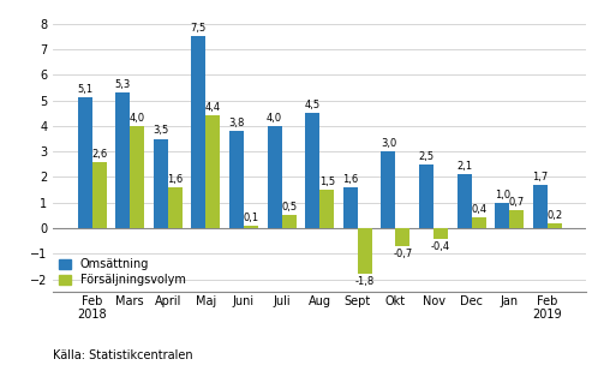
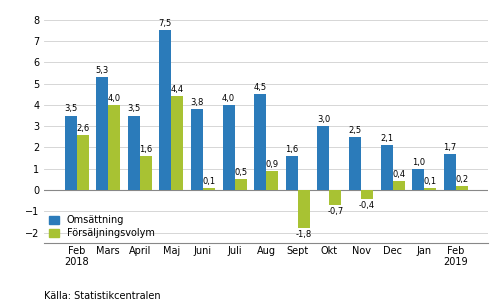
Omsättning/Feb 2018: 5,1 -> 3,5
Försäljningsvolym/Aug: 1,5 -> 0,9
Försäljningsvolym/Jan: 0,7 -> 0,1
